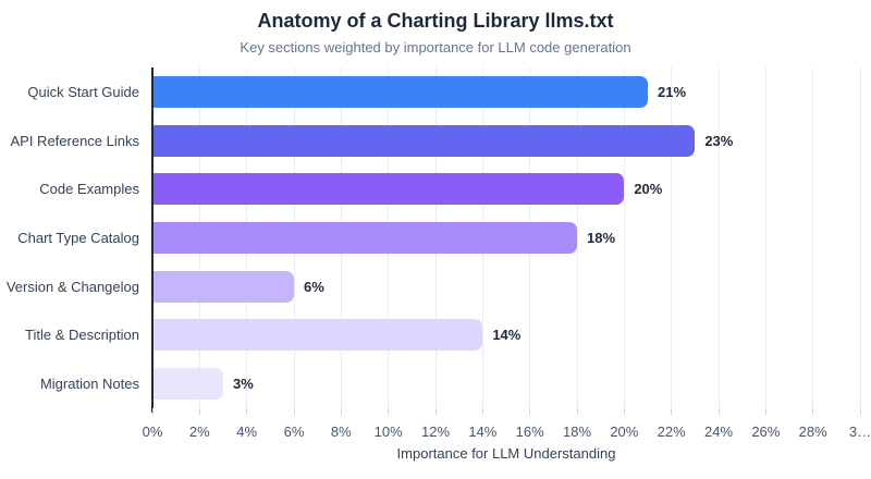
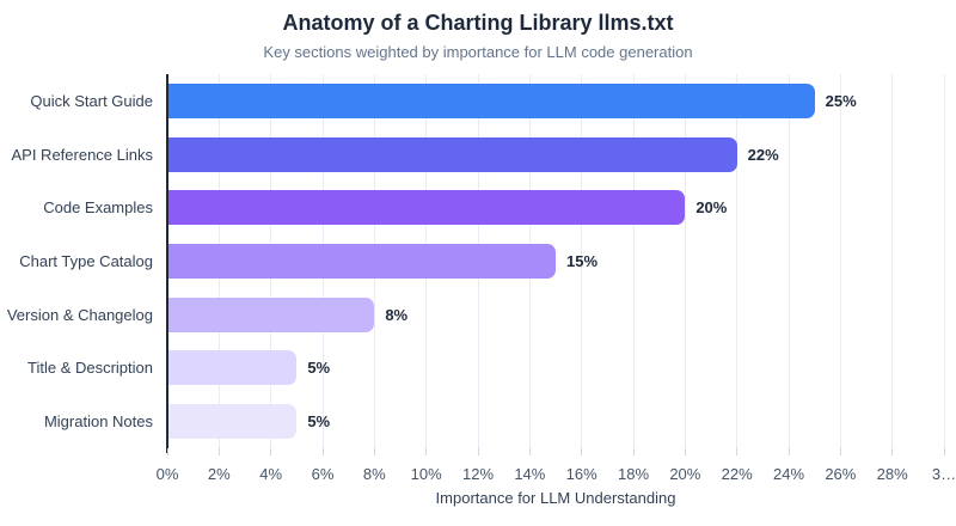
Quick Start Guide: 21% -> 25%
API Reference Links: 23% -> 22%
Chart Type Catalog: 18% -> 15%
Version & Changelog: 6% -> 8%
Title & Description: 14% -> 5%
Migration Notes: 3% -> 5%
